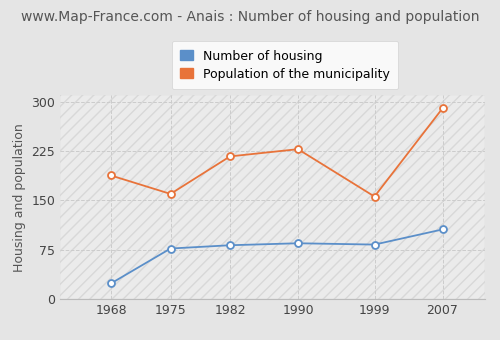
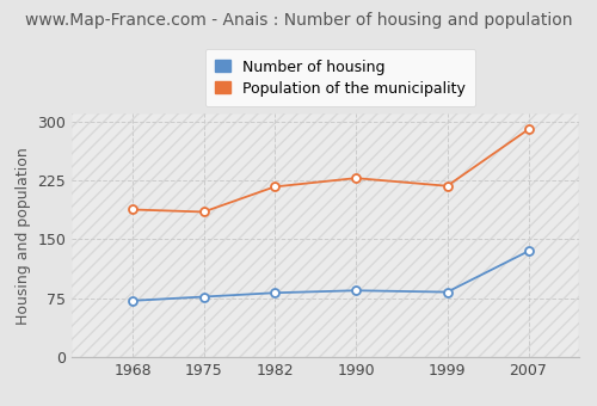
Number of housing/1968: 24 -> 72
Population of the municipality/1975: 160 -> 185
Population of the municipality/1999: 156 -> 218
Number of housing/2007: 106 -> 135
